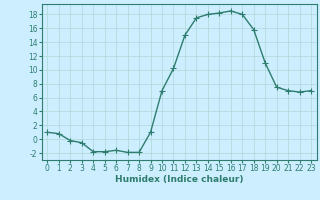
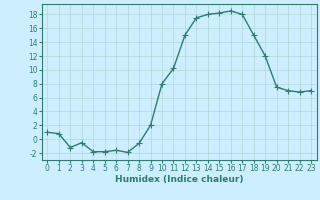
2: -0.2 -> -1.2
8: -1.9 -> -0.6
9: 1.0 -> 2.0
10: 7.0 -> 8.0
18: 15.8 -> 15.0
19: 11.0 -> 12.0
